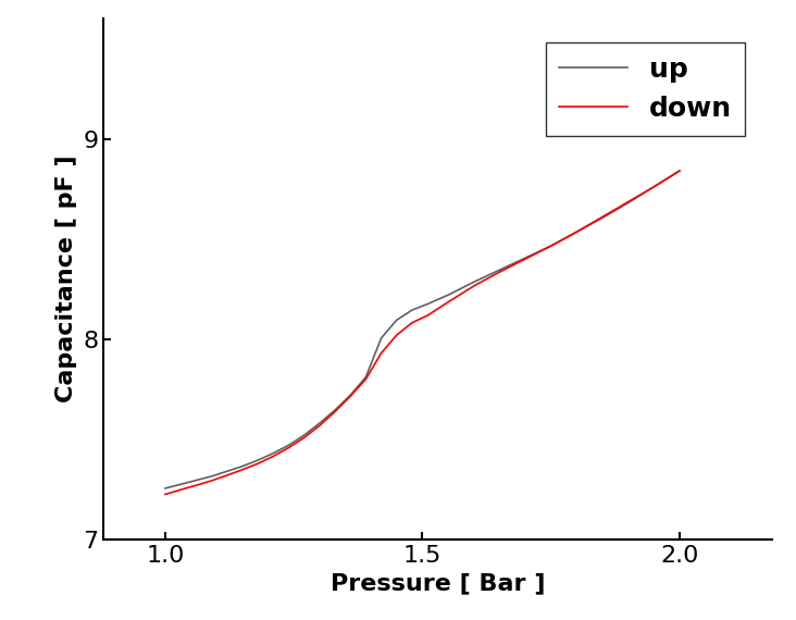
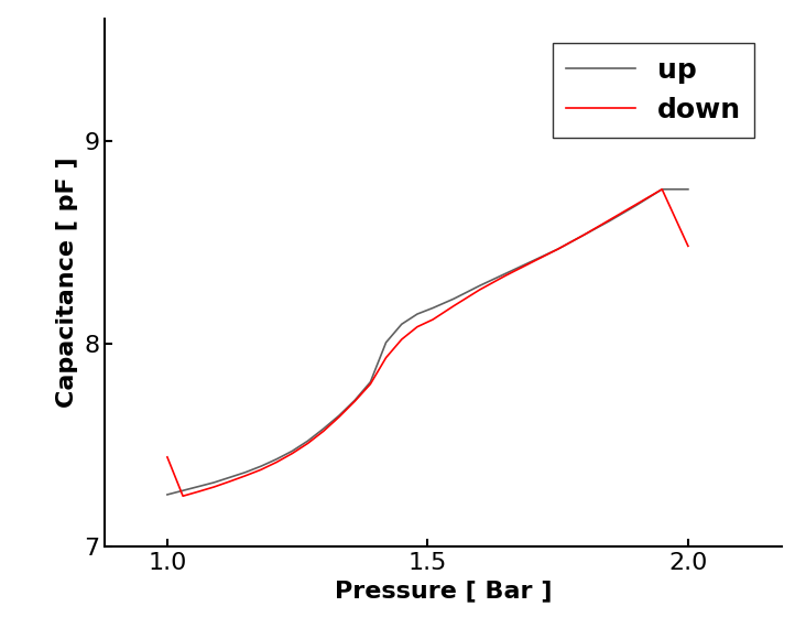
down/1.0: 7.22 -> 7.44
up/2.0: 8.84 -> 8.76
down/2.0: 8.84 -> 8.48
